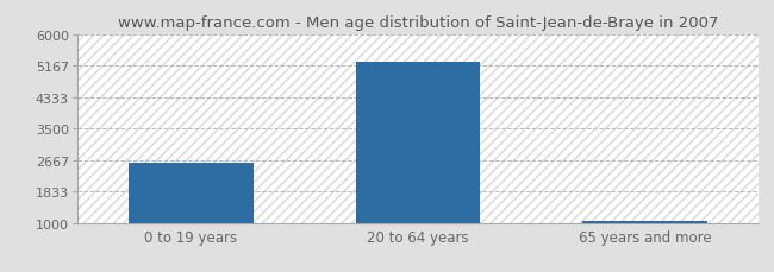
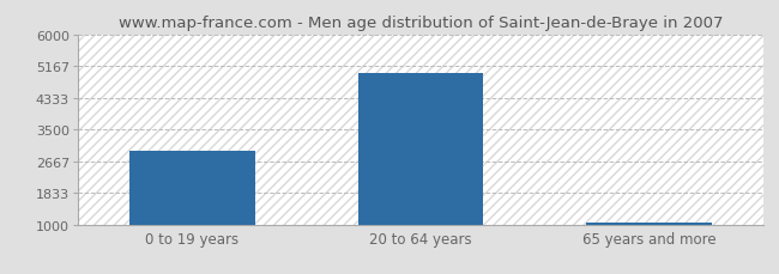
0 to 19 years: 2590 -> 2950
20 to 64 years: 5280 -> 5000
